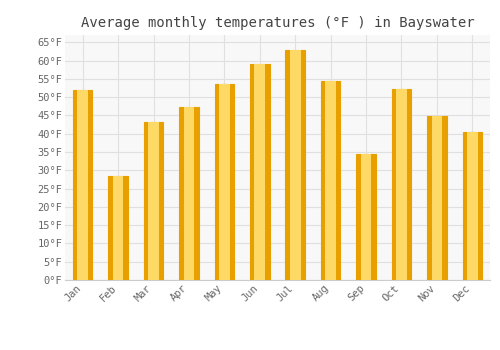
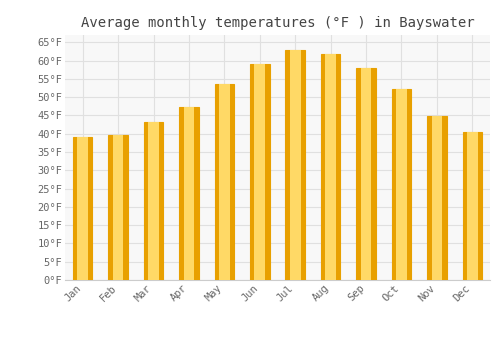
Jan: 52.0°F -> 39.2°F
Feb: 28.5°F -> 39.7°F
Aug: 54.5°F -> 61.9°F
Sep: 34.5°F -> 57.9°F
